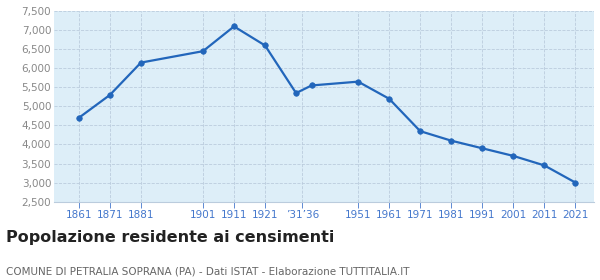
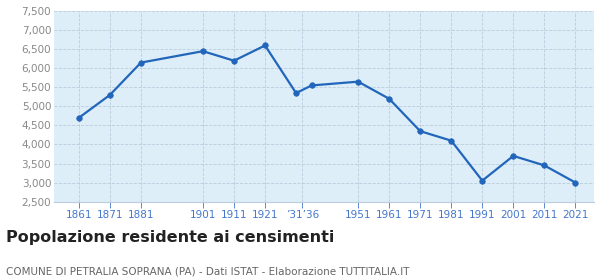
1911: 7,100 -> 6,200
1991: 3,900 -> 3,050
